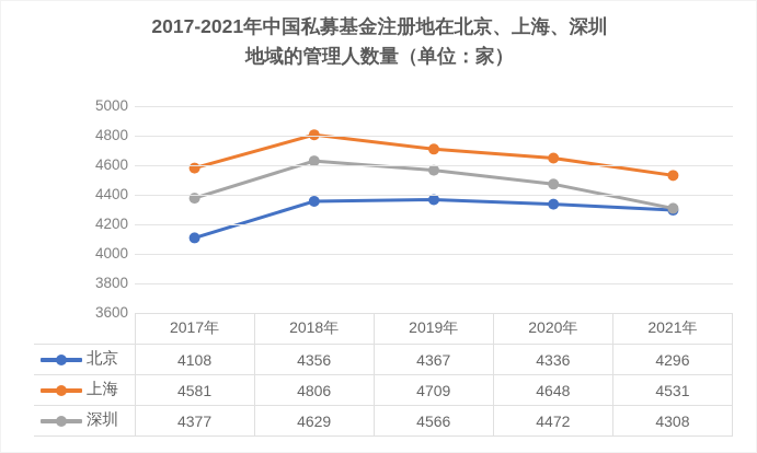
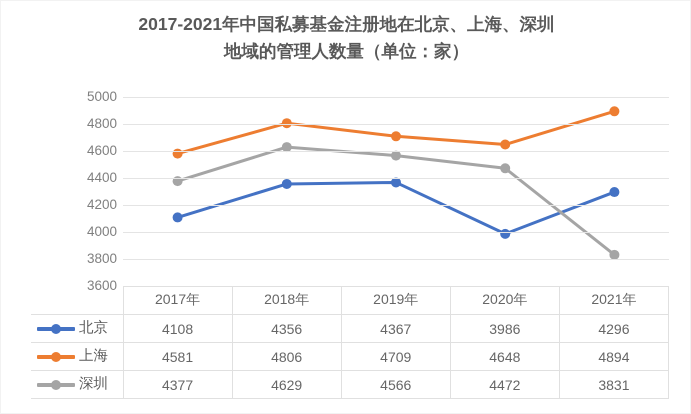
北京/2020年: 4336 -> 3986
上海/2021年: 4531 -> 4894
深圳/2021年: 4308 -> 3831
